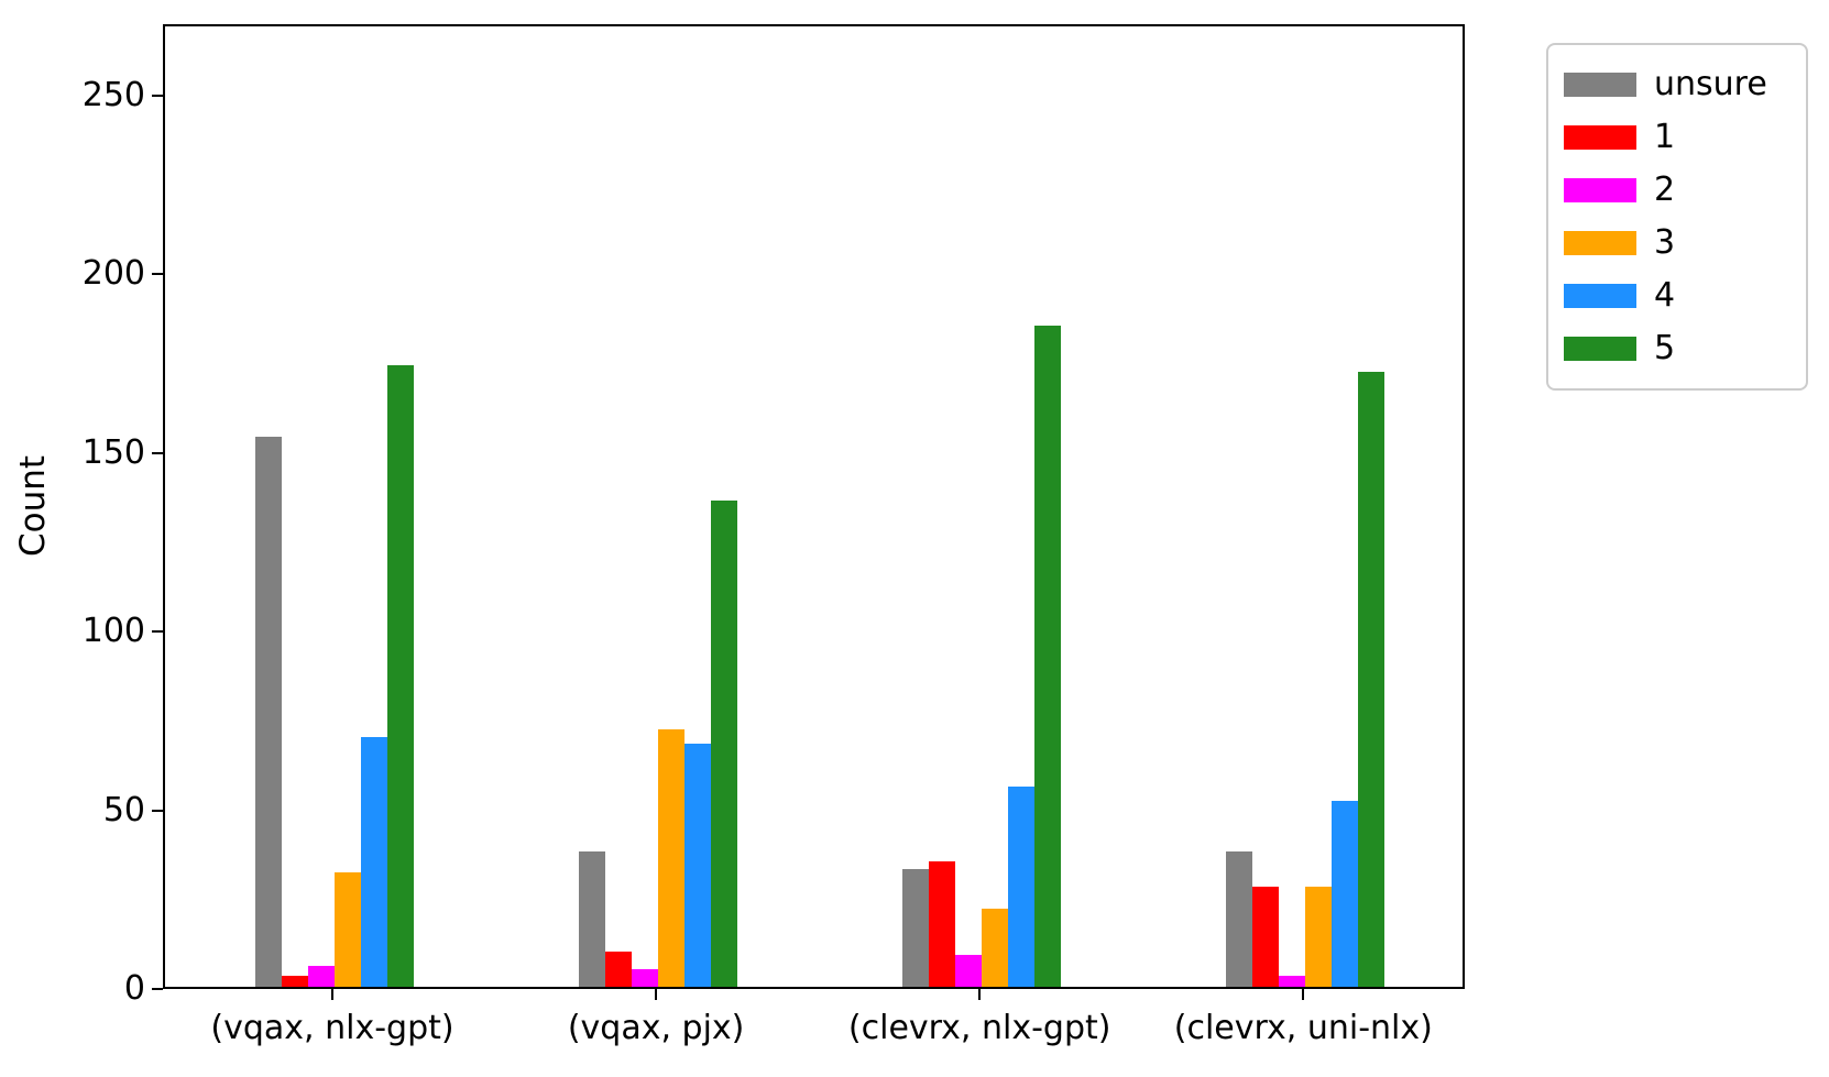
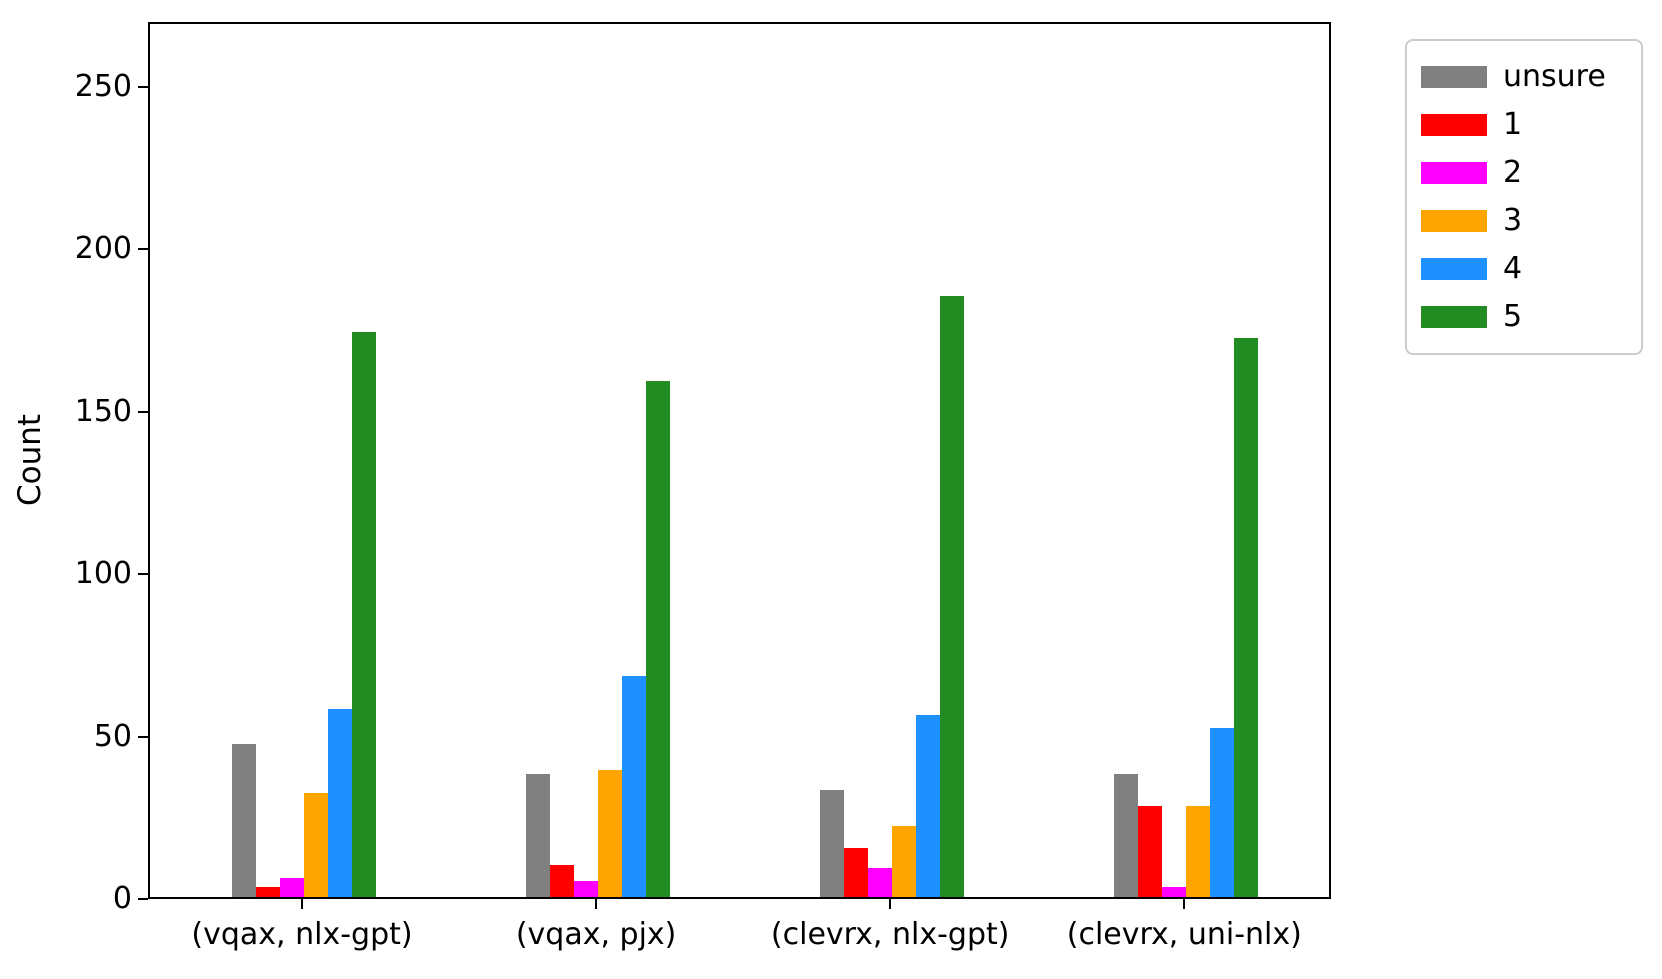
unsure/(vqax, nlx-gpt): 154 -> 47
4/(vqax, nlx-gpt): 70 -> 58
3/(vqax, pjx): 72 -> 39
5/(vqax, pjx): 136 -> 159
1/(clevrx, nlx-gpt): 35 -> 15
